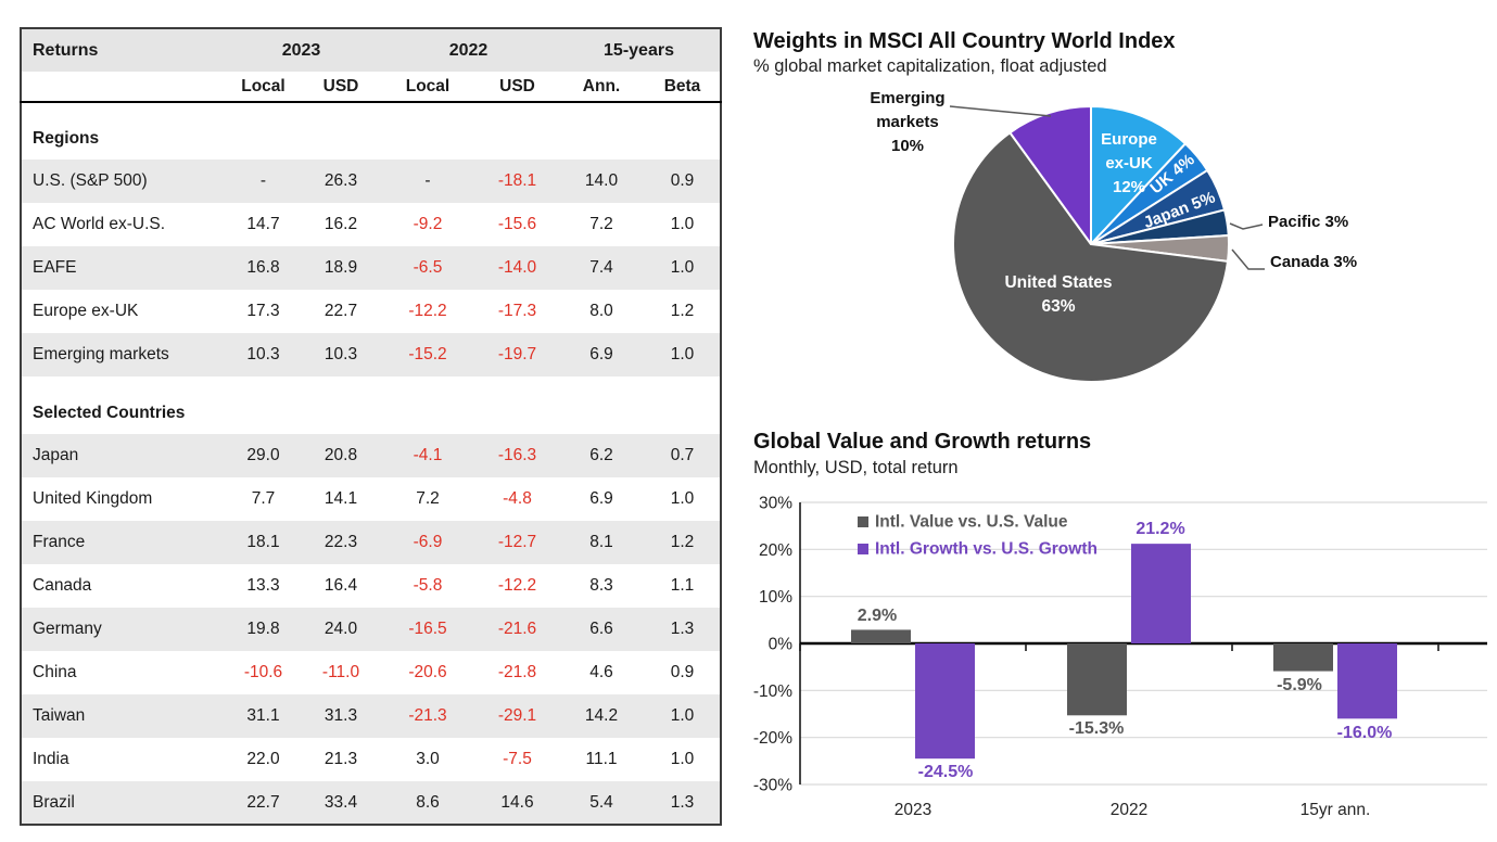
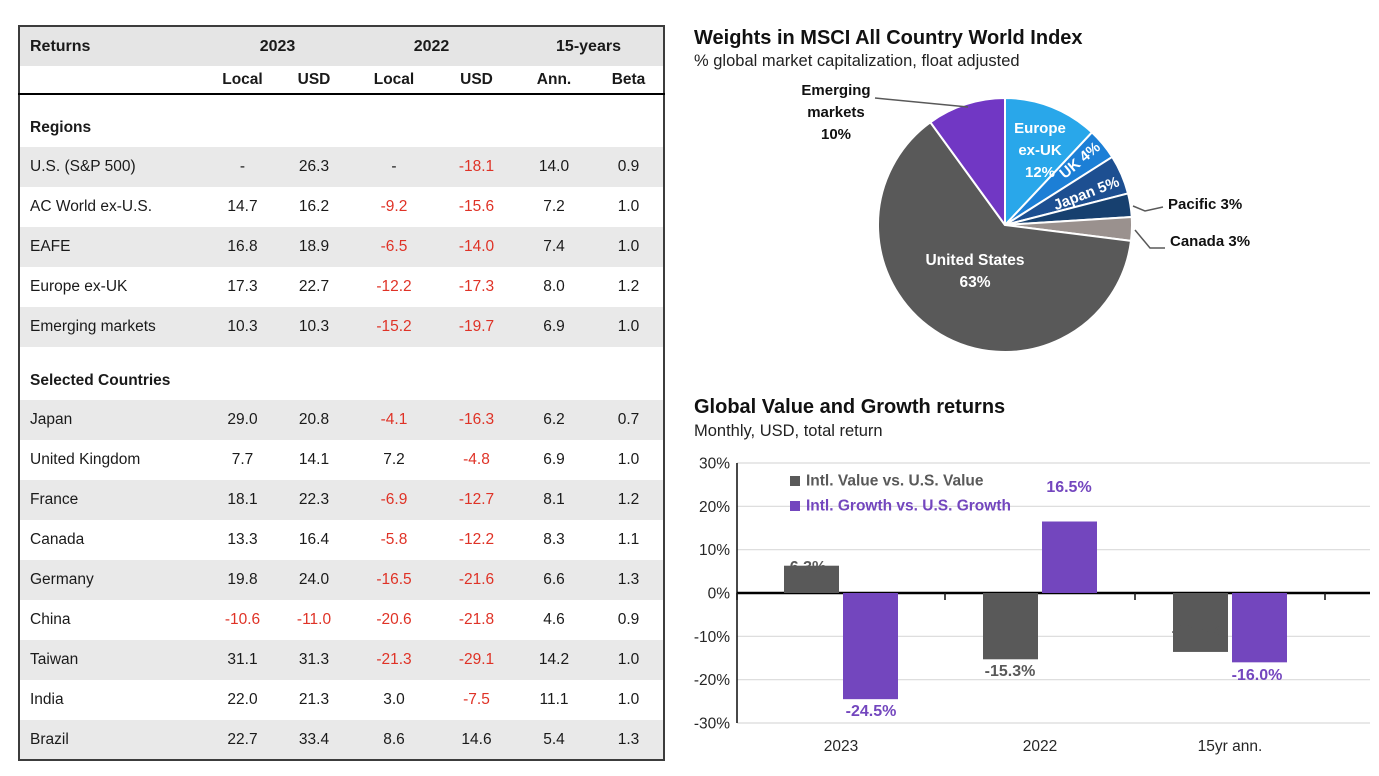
Global Value and Growth returns/Intl. Value vs. U.S. Value/2023: 2.9% -> 6.3%
Global Value and Growth returns/Intl. Growth vs. U.S. Growth/2022: 21.2% -> 16.5%
Global Value and Growth returns/Intl. Value vs. U.S. Value/15yr ann.: -5.9% -> -13.6%
